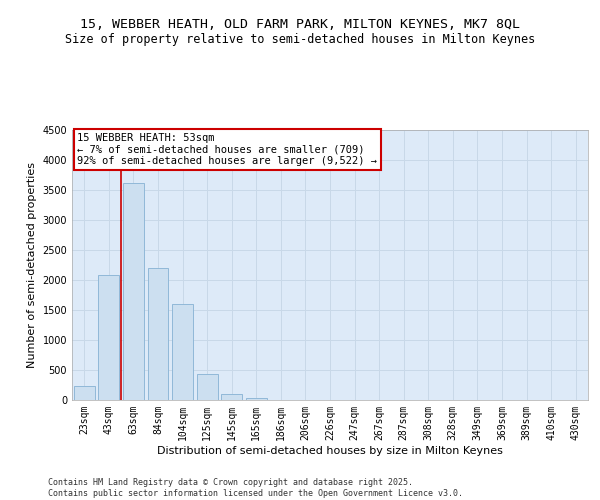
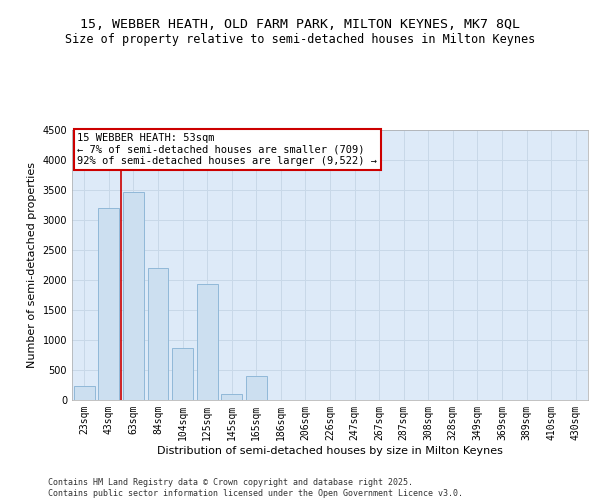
43sqm: 2090 -> 3200
63sqm: 3620 -> 3460
104sqm: 1600 -> 860
125sqm: 430 -> 1940
165sqm: 30 -> 400
